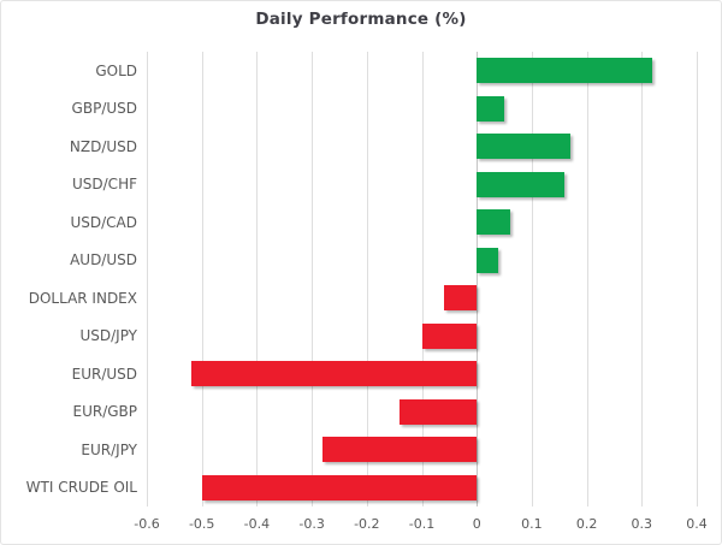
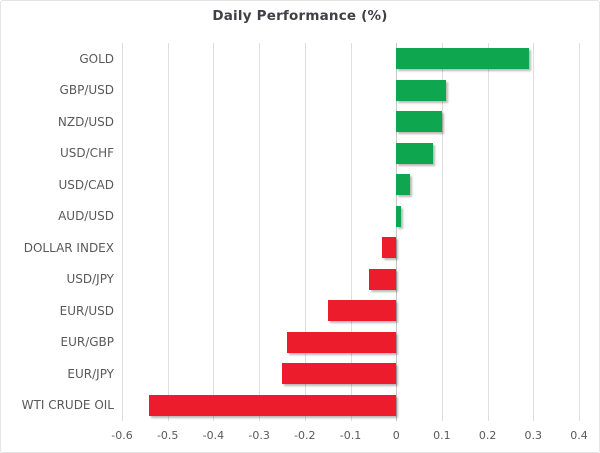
GOLD: 0.32 -> 0.29
GBP/USD: 0.05 -> 0.11
NZD/USD: 0.17 -> 0.10
USD/CHF: 0.16 -> 0.08
USD/CAD: 0.06 -> 0.03
AUD/USD: 0.04 -> 0.01
DOLLAR INDEX: -0.06 -> -0.03
USD/JPY: -0.10 -> -0.06
EUR/USD: -0.52 -> -0.15
EUR/GBP: -0.14 -> -0.24
EUR/JPY: -0.28 -> -0.25
WTI CRUDE OIL: -0.50 -> -0.54
